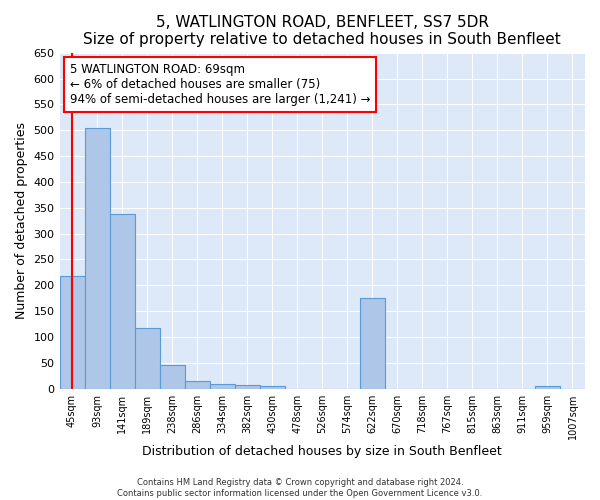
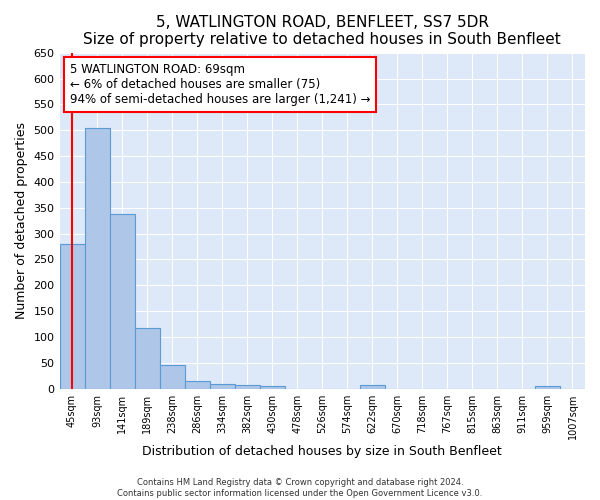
45sqm: 218 -> 280
622sqm: 176 -> 8
